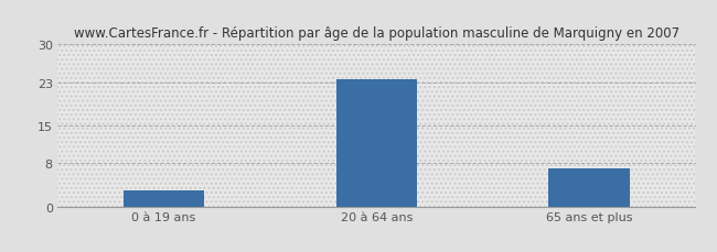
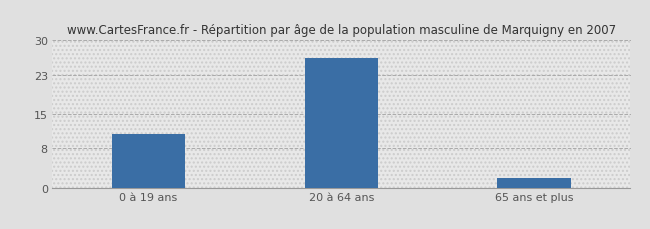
0 à 19 ans: 3.0 -> 11.0
20 à 64 ans: 23.5 -> 26.5
65 ans et plus: 7.0 -> 2.0
